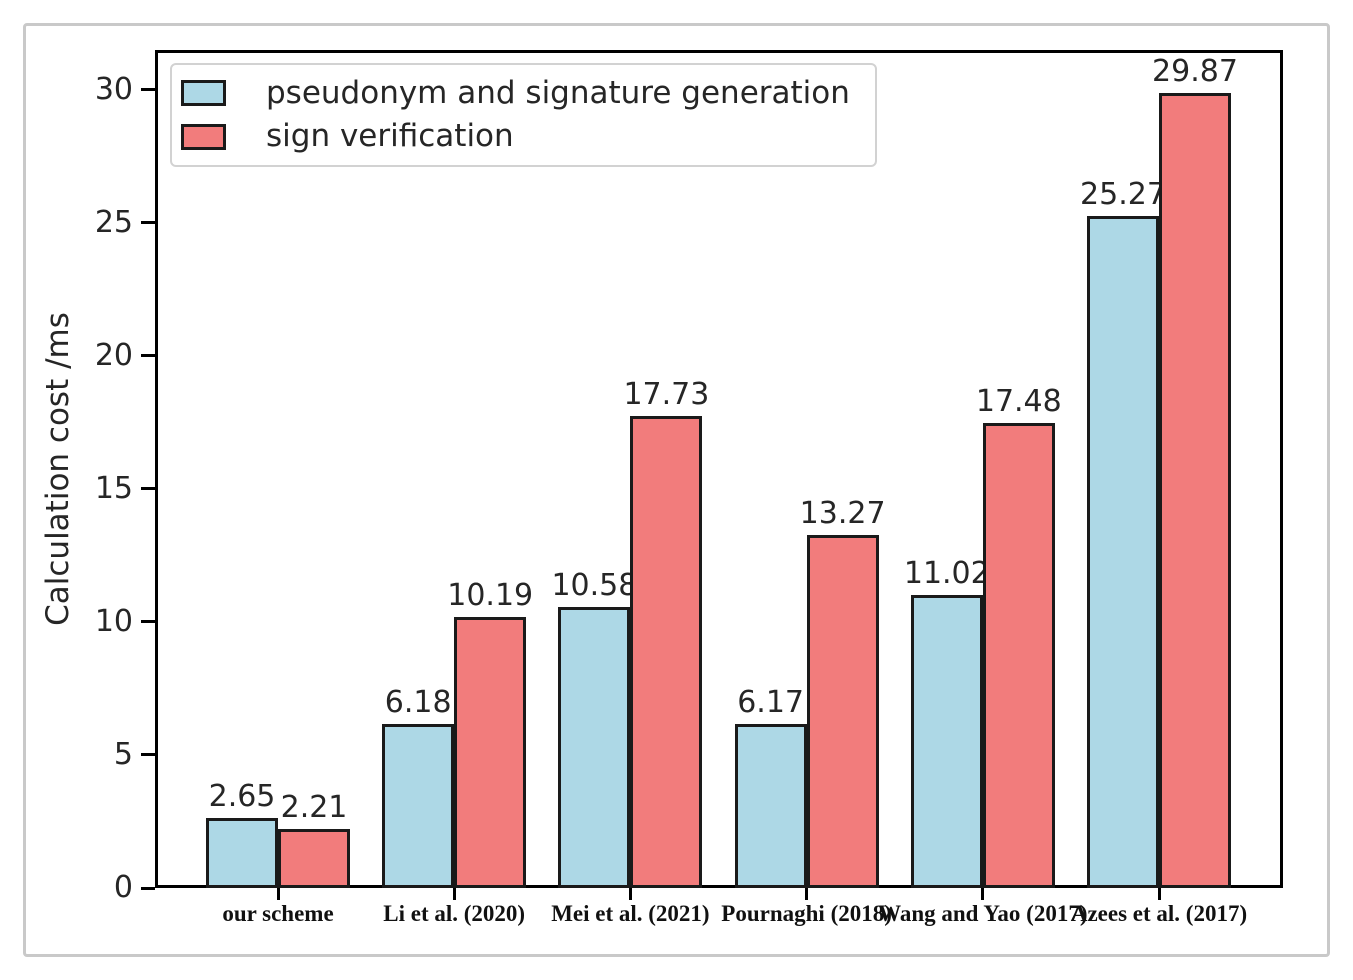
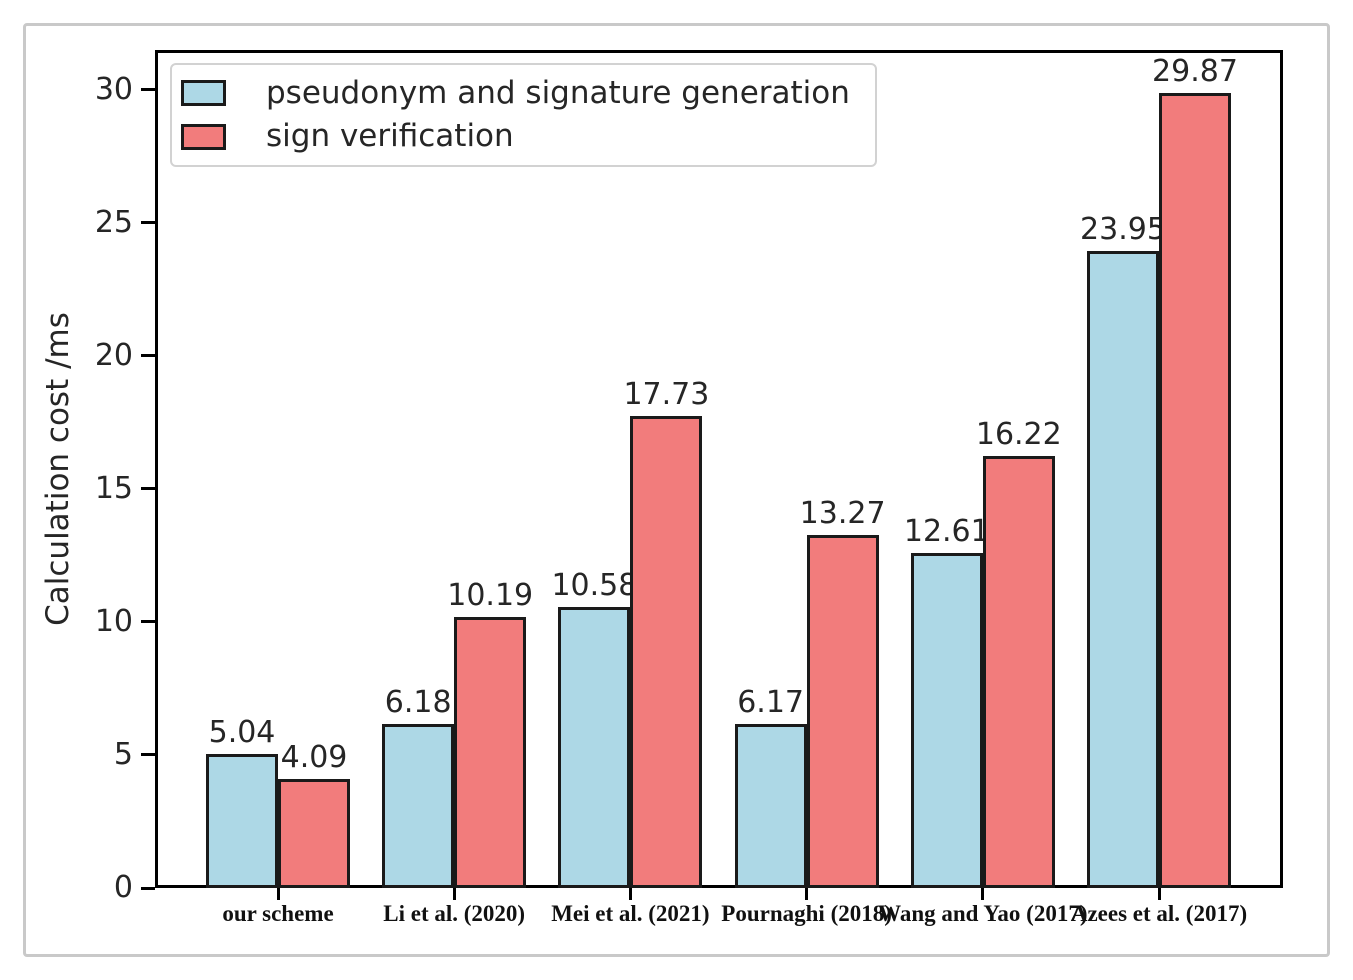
pseudonym and signature generation/our scheme: 2.65 -> 5.04
sign verification/our scheme: 2.21 -> 4.09
pseudonym and signature generation/Wang and Yao (2017): 11.02 -> 12.61
sign verification/Wang and Yao (2017): 17.48 -> 16.22
pseudonym and signature generation/Azees et al. (2017): 25.27 -> 23.95
